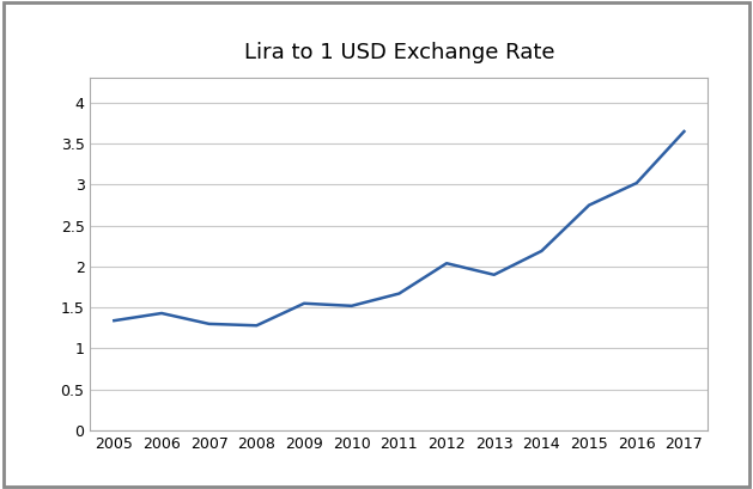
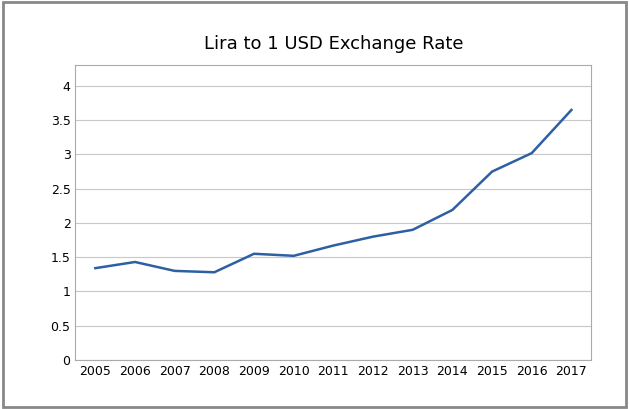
2012: 2.04 -> 1.80
